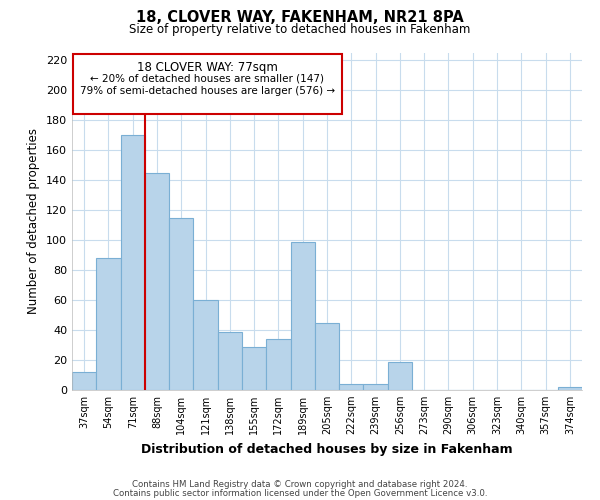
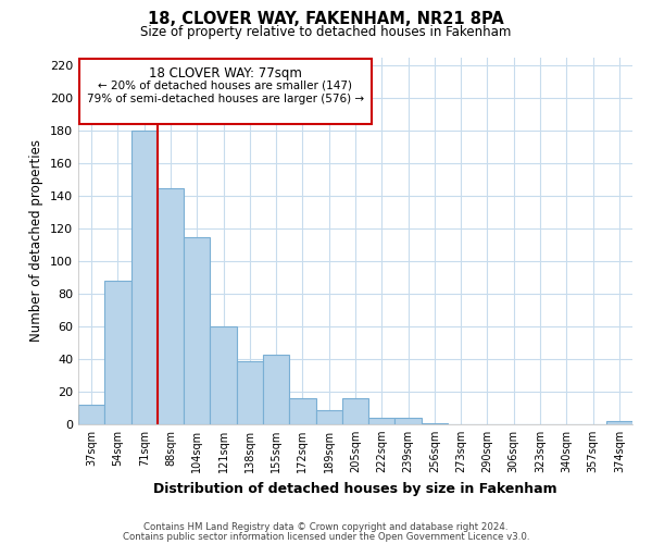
71sqm: 170 -> 180
155sqm: 29 -> 43
172sqm: 34 -> 16
189sqm: 99 -> 9
205sqm: 45 -> 16
256sqm: 19 -> 1
